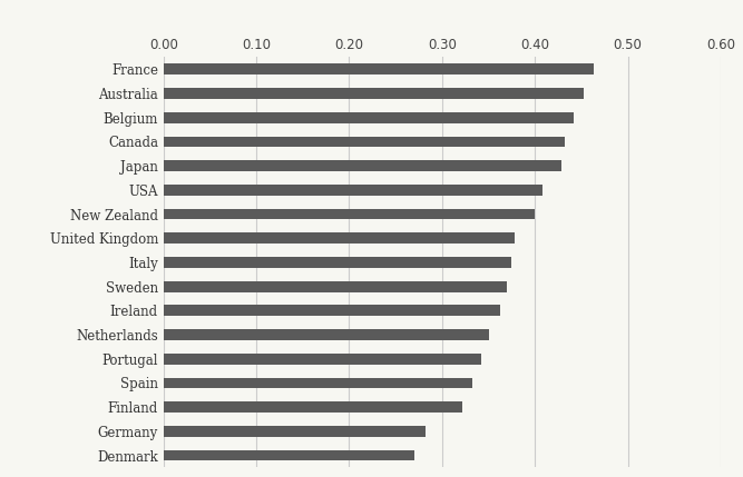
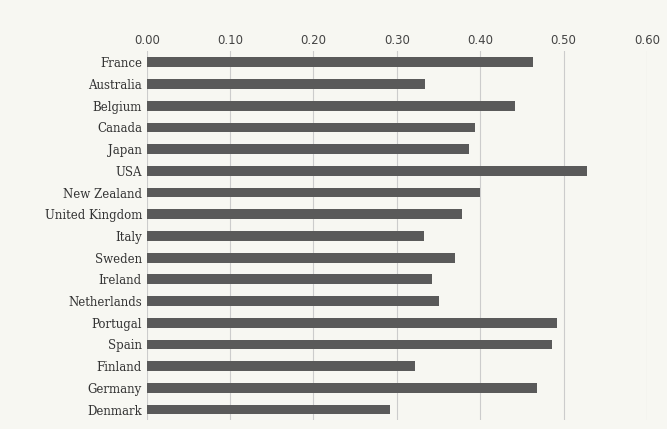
Australia: 0.452 -> 0.334
Canada: 0.432 -> 0.394
Japan: 0.428 -> 0.386
USA: 0.408 -> 0.528
Italy: 0.375 -> 0.332
Ireland: 0.362 -> 0.342
Portugal: 0.342 -> 0.492
Spain: 0.333 -> 0.486
Germany: 0.282 -> 0.468
Denmark: 0.270 -> 0.292
